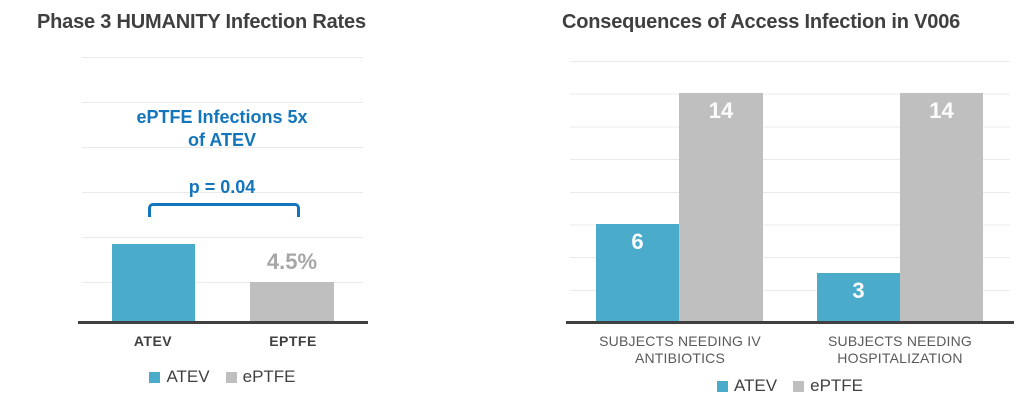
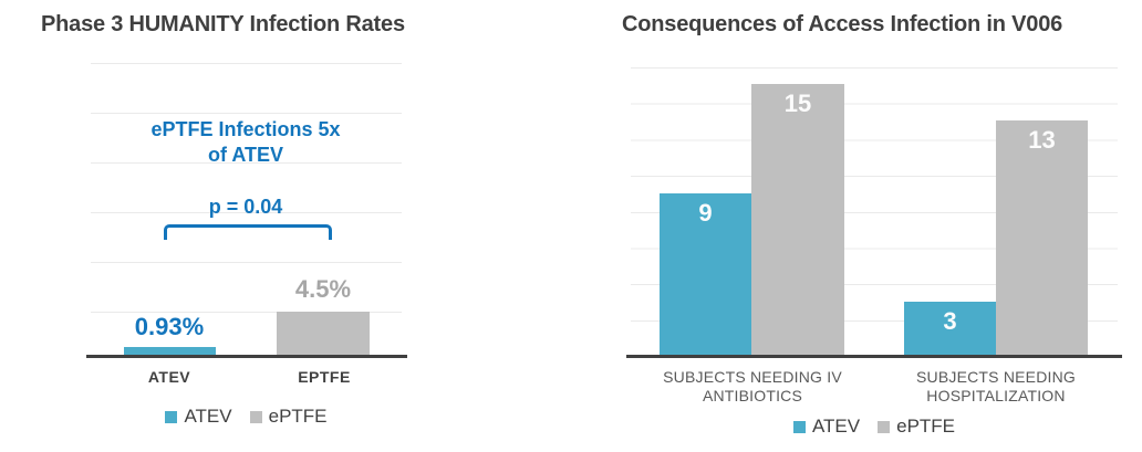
Phase 3 HUMANITY Infection Rates/ATEV: 8.83% -> 0.93%
Consequences of Access Infection in V006/ATEV/SUBJECTS NEEDING IV ANTIBIOTICS: 6 -> 9
Consequences of Access Infection in V006/ePTFE/SUBJECTS NEEDING IV ANTIBIOTICS: 14 -> 15
Consequences of Access Infection in V006/ePTFE/SUBJECTS NEEDING HOSPITALIZATION: 14 -> 13
